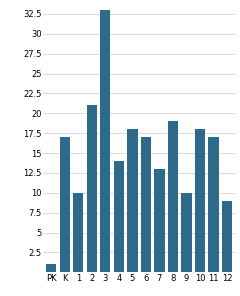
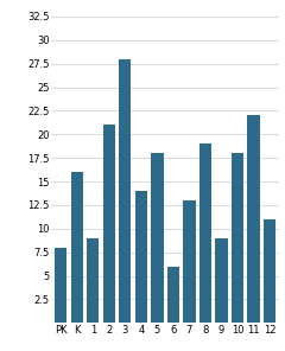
PK: 1 -> 8
K: 17 -> 16
1: 10 -> 9
3: 33 -> 28
6: 17 -> 6
9: 10 -> 9
11: 17 -> 22
12: 9 -> 11
